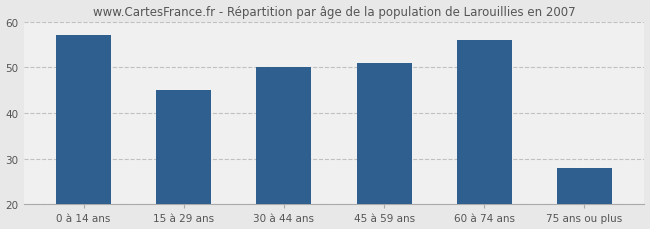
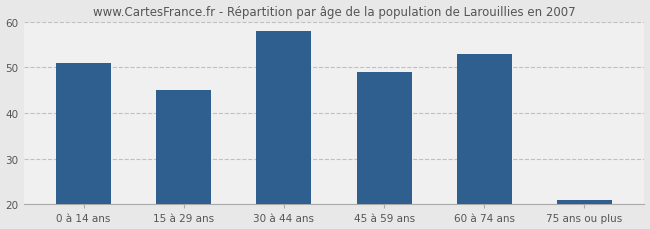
0 à 14 ans: 57 -> 51
30 à 44 ans: 50 -> 58
45 à 59 ans: 51 -> 49
60 à 74 ans: 56 -> 53
75 ans ou plus: 28 -> 21
